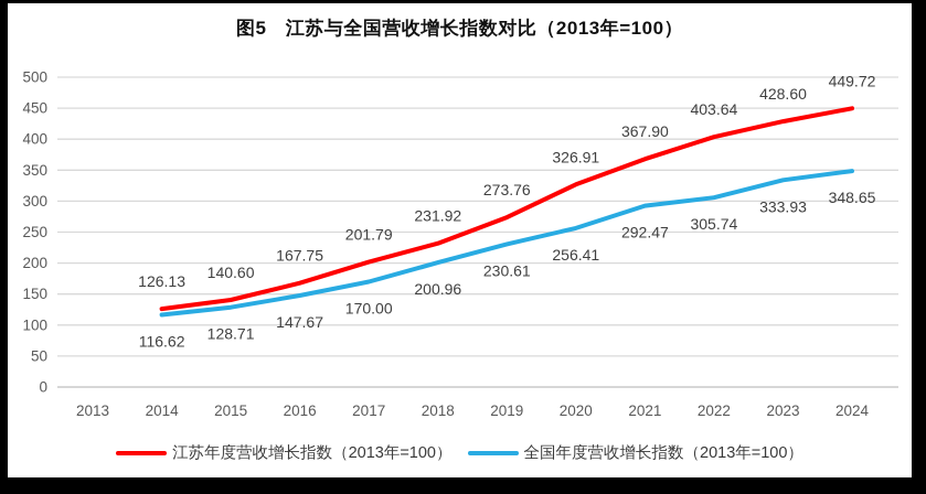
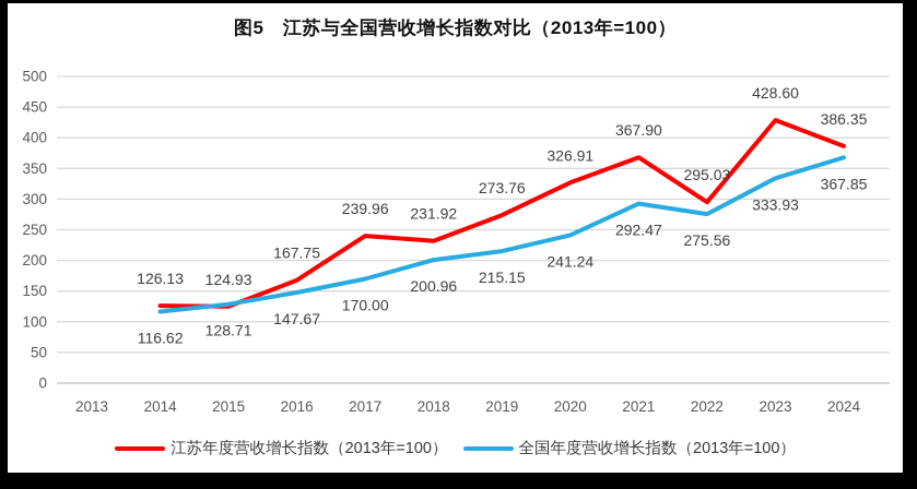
江苏年度营收增长指数（2013年=100）/2015: 140.60 -> 124.93
江苏年度营收增长指数（2013年=100）/2017: 201.79 -> 239.96
全国年度营收增长指数（2013年=100）/2019: 230.61 -> 215.15
全国年度营收增长指数（2013年=100）/2020: 256.41 -> 241.24
江苏年度营收增长指数（2013年=100）/2022: 403.64 -> 295.03
全国年度营收增长指数（2013年=100）/2022: 305.74 -> 275.56
江苏年度营收增长指数（2013年=100）/2024: 449.72 -> 386.35
全国年度营收增长指数（2013年=100）/2024: 348.65 -> 367.85
